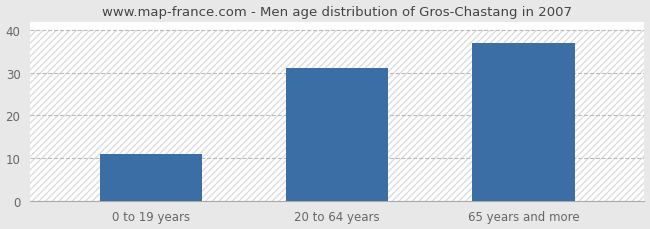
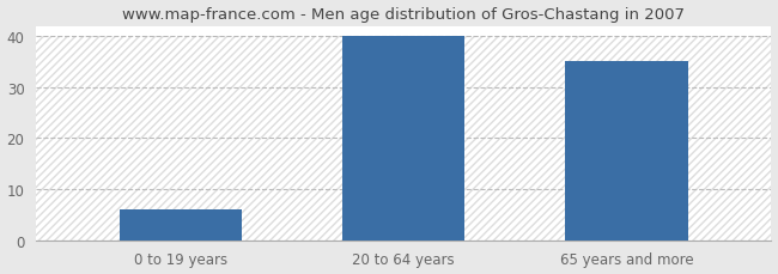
0 to 19 years: 11 -> 6
20 to 64 years: 31 -> 40
65 years and more: 37 -> 35
